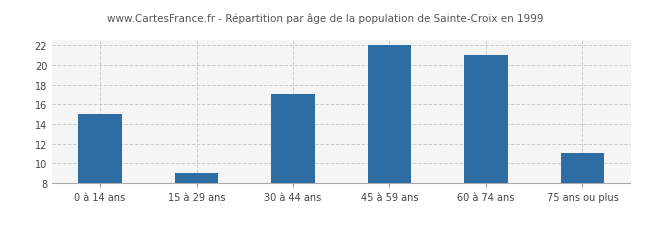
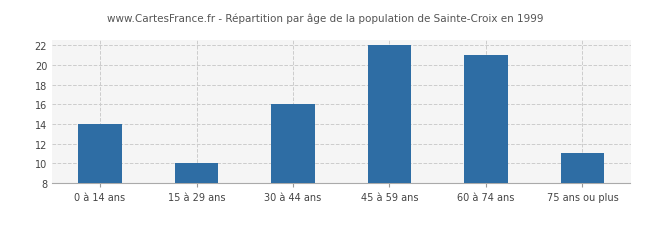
0 à 14 ans: 15 -> 14
15 à 29 ans: 9 -> 10
30 à 44 ans: 17 -> 16
